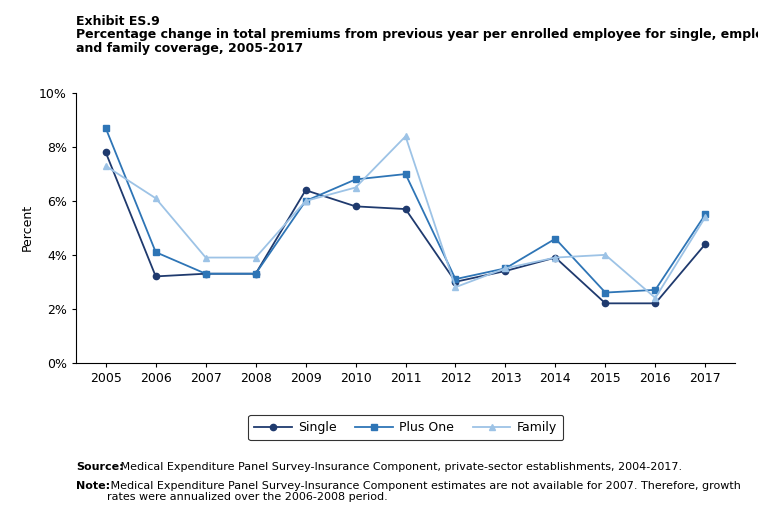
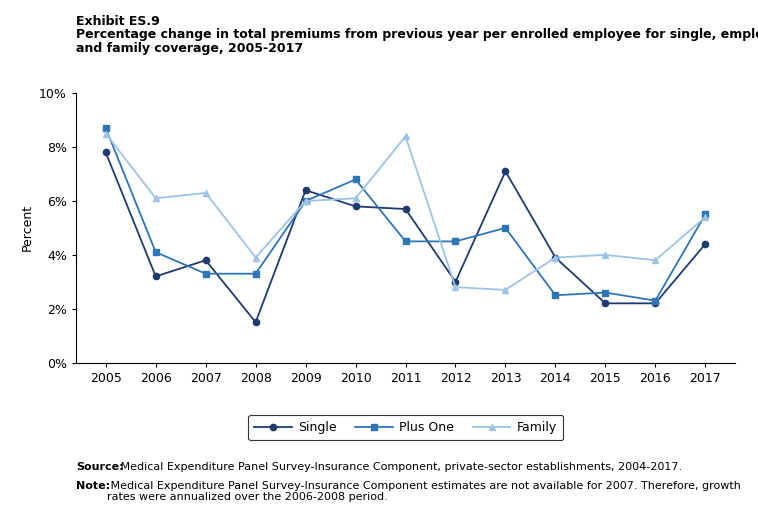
Family/2005: 7.3% -> 8.5%
Single/2007: 3.3% -> 3.8%
Family/2007: 3.9% -> 6.3%
Single/2008: 3.3% -> 1.5%
Family/2010: 6.5% -> 6.1%
Plus One/2011: 7.0% -> 4.5%
Plus One/2012: 3.1% -> 4.5%
Single/2013: 3.4% -> 7.1%
Plus One/2013: 3.5% -> 5.0%
Family/2013: 3.5% -> 2.7%
Plus One/2014: 4.6% -> 2.5%
Plus One/2016: 2.7% -> 2.3%
Family/2016: 2.4% -> 3.8%
